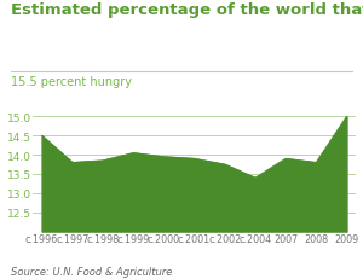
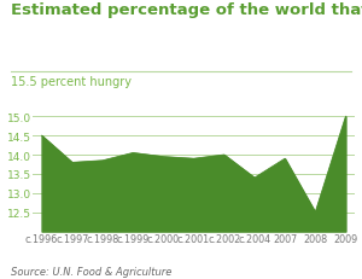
c.2002: 13.75 -> 14.00
2008: 13.80 -> 12.50
